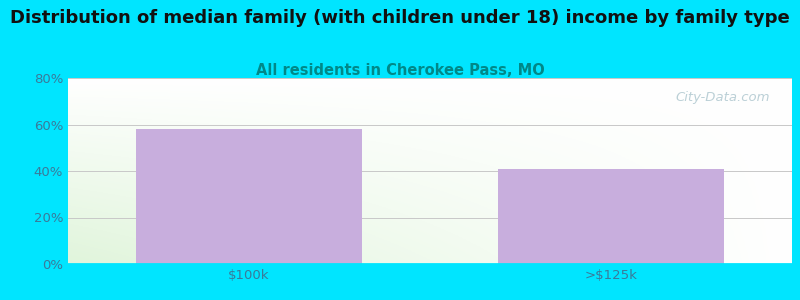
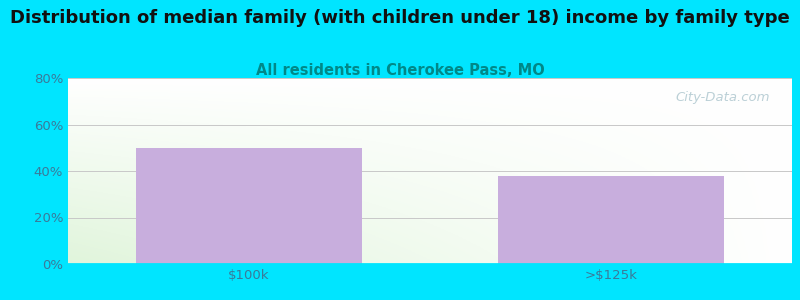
$100k: 58% -> 50%
>$125k: 41% -> 38%
